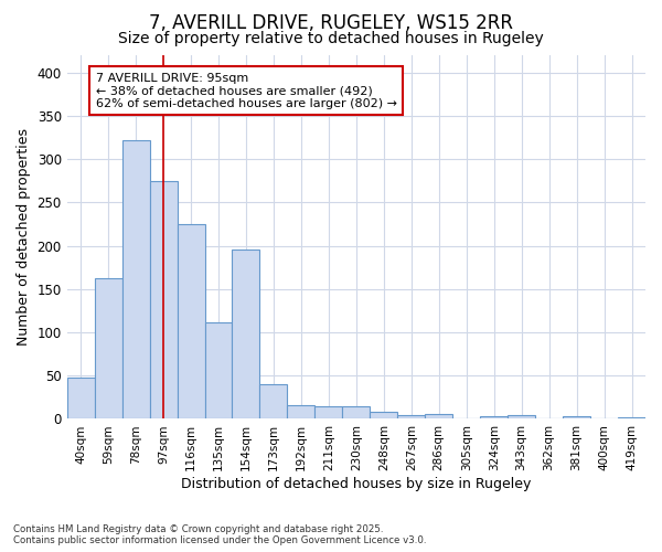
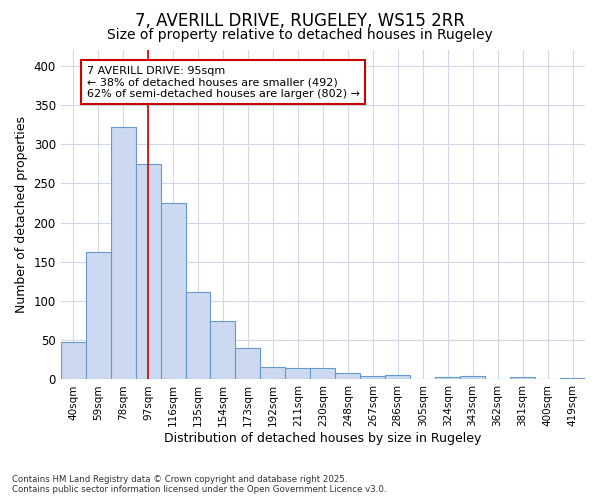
154sqm: 196 -> 74
